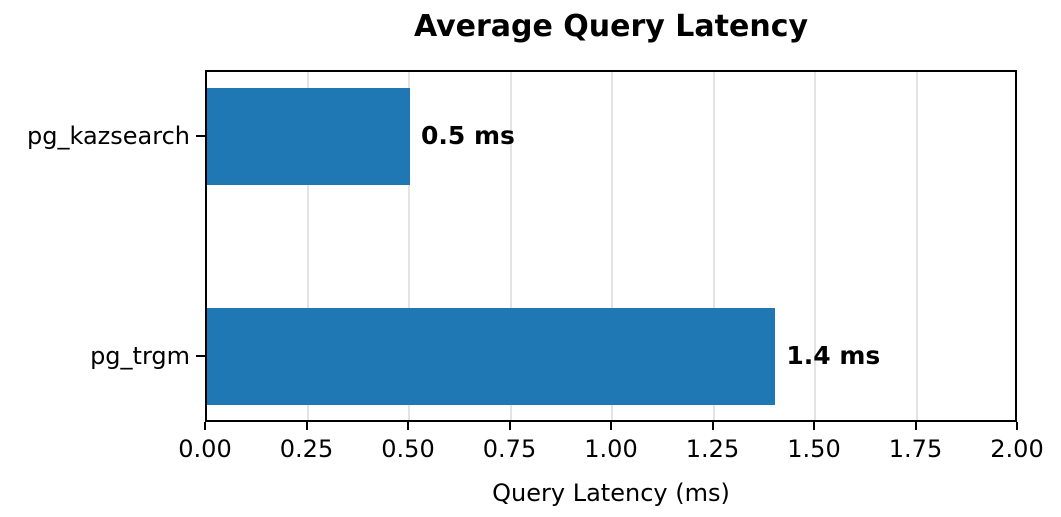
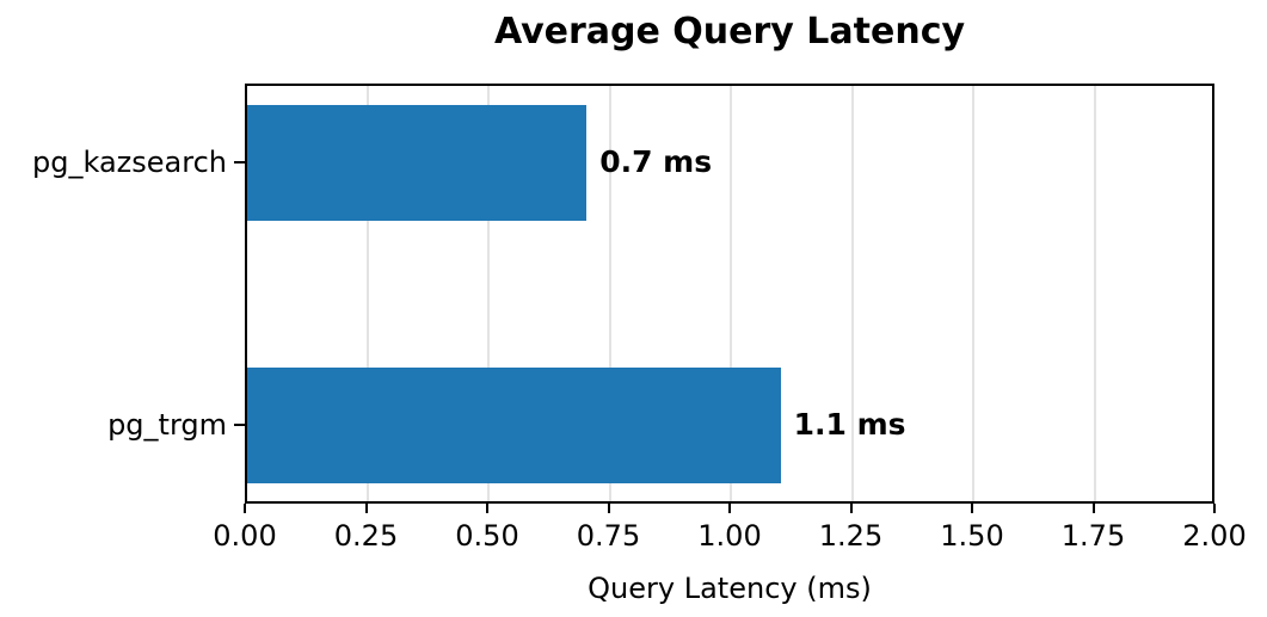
pg_kazsearch: 0.5 -> 0.7
pg_trgm: 1.4 -> 1.1
